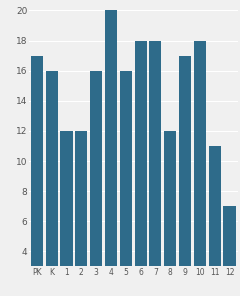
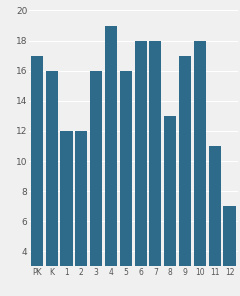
4: 20 -> 19
8: 12 -> 13
